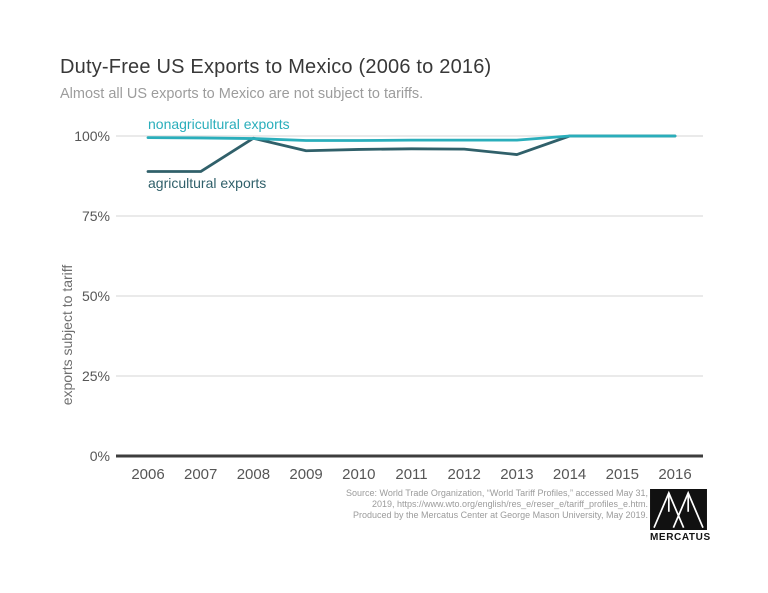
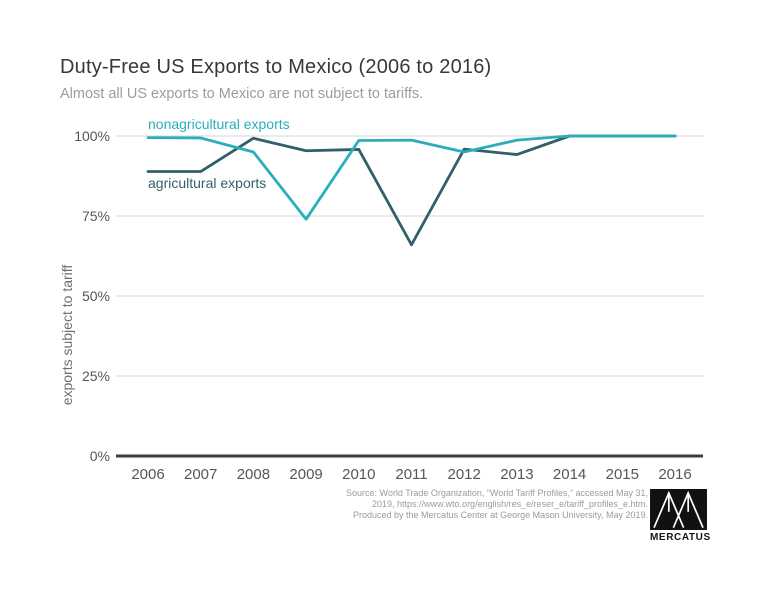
nonagricultural exports/2008: 99% -> 95%
nonagricultural exports/2009: 99% -> 74%
agricultural exports/2011: 96% -> 66%
nonagricultural exports/2012: 99% -> 95%
